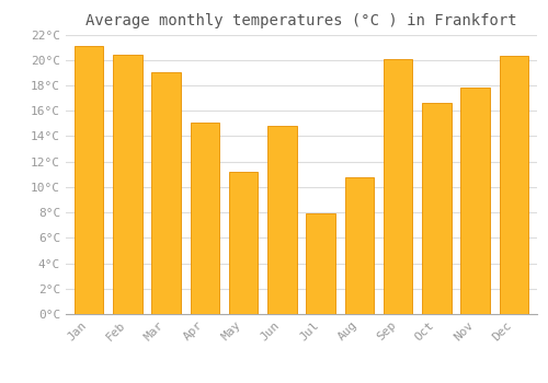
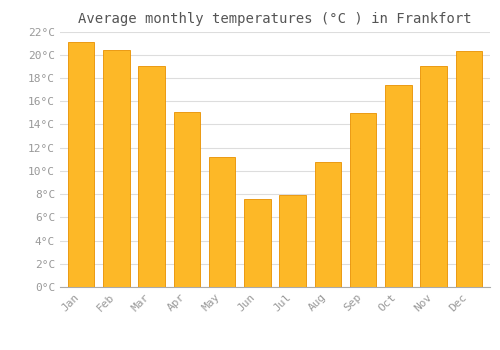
Jun: 14.8°C -> 7.6°C
Sep: 20.1°C -> 15.0°C
Oct: 16.6°C -> 17.4°C
Nov: 17.8°C -> 19.0°C
